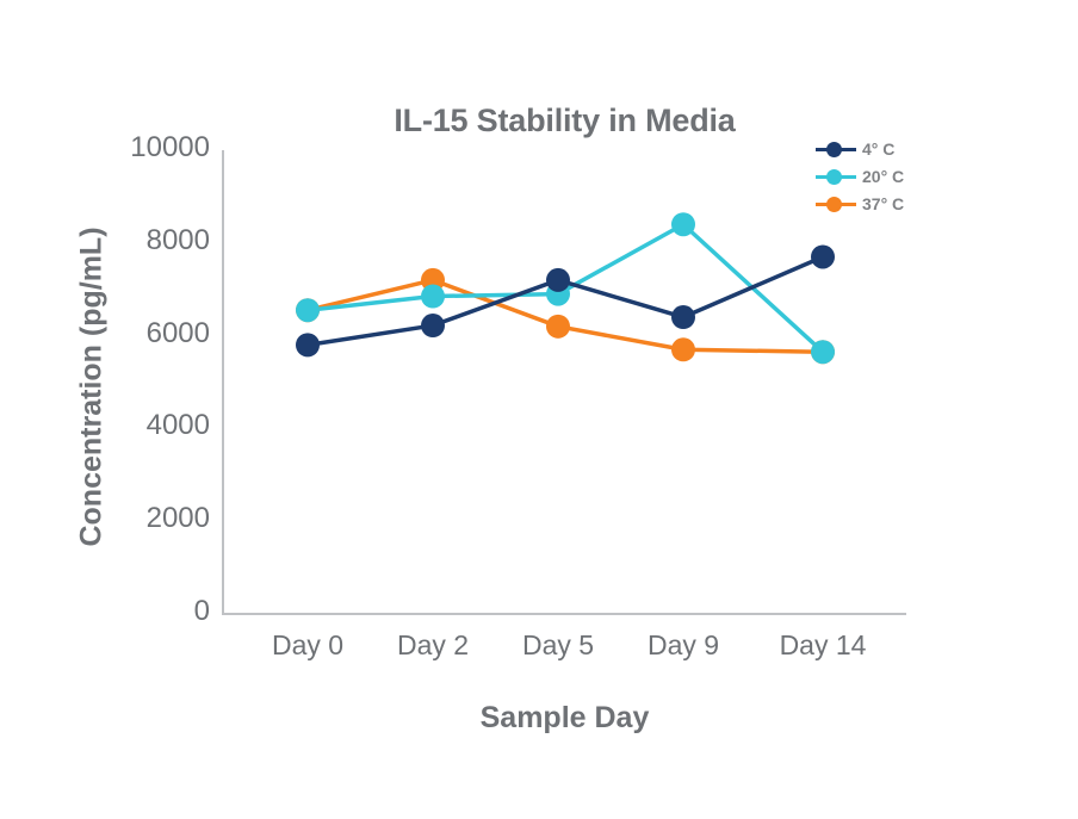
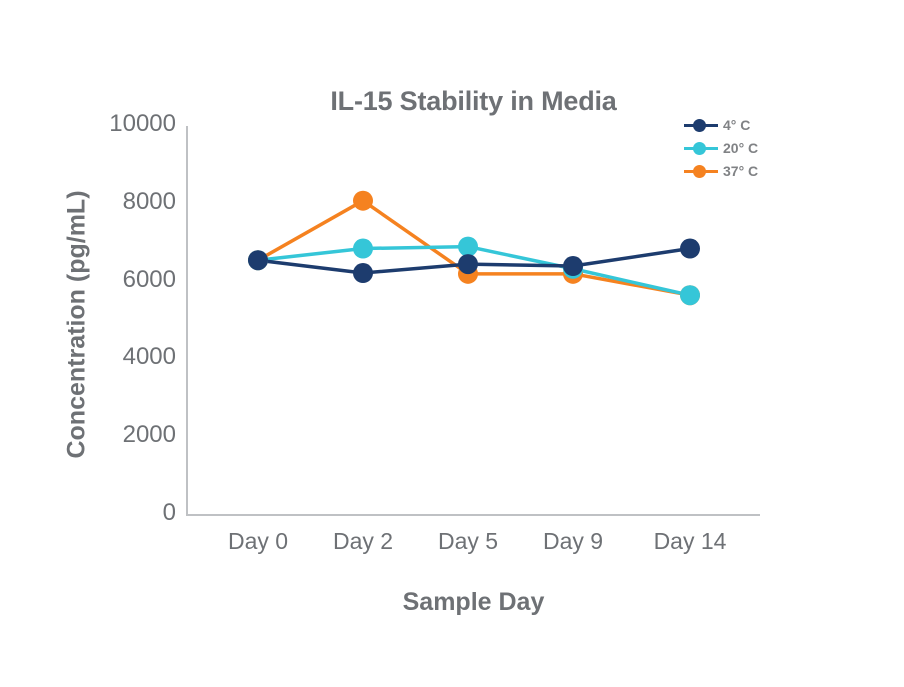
4° C/Day 0: 5800 -> 6600
37° C/Day 2: 7200 -> 8100
4° C/Day 5: 7200 -> 6400
20° C/Day 9: 8400 -> 6300
37° C/Day 9: 5700 -> 6200
4° C/Day 14: 7700 -> 6800
